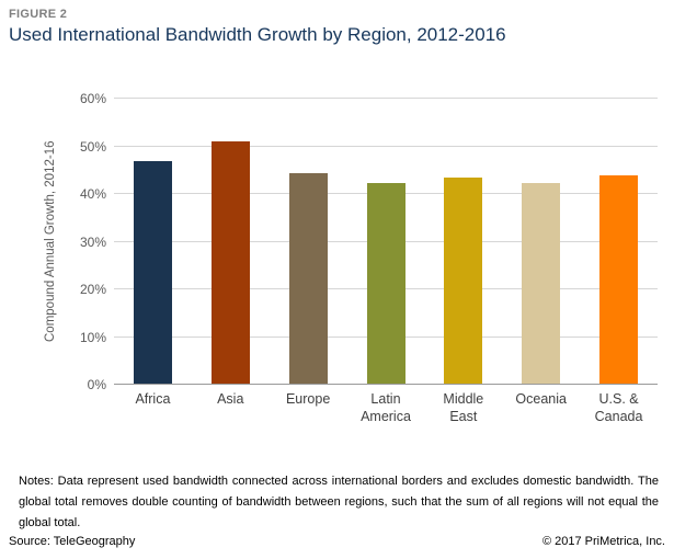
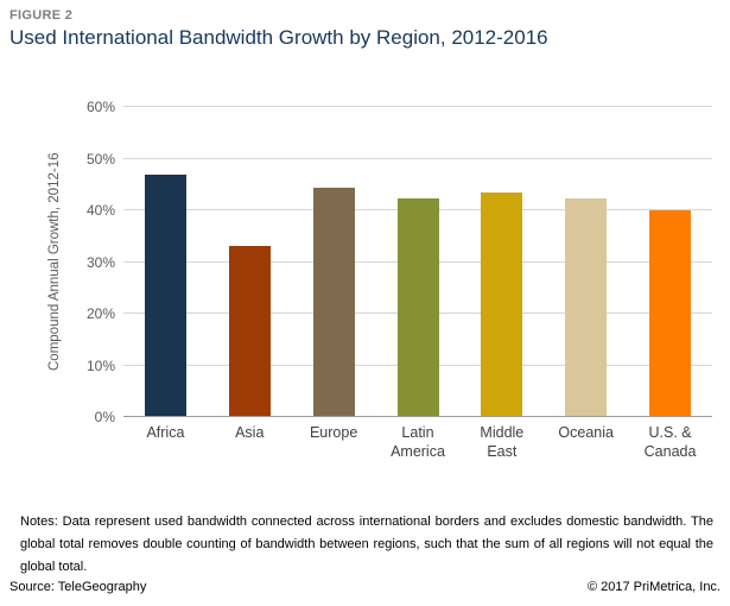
Asia: 51% -> 33%
U.S. & Canada: 44% -> 40%
